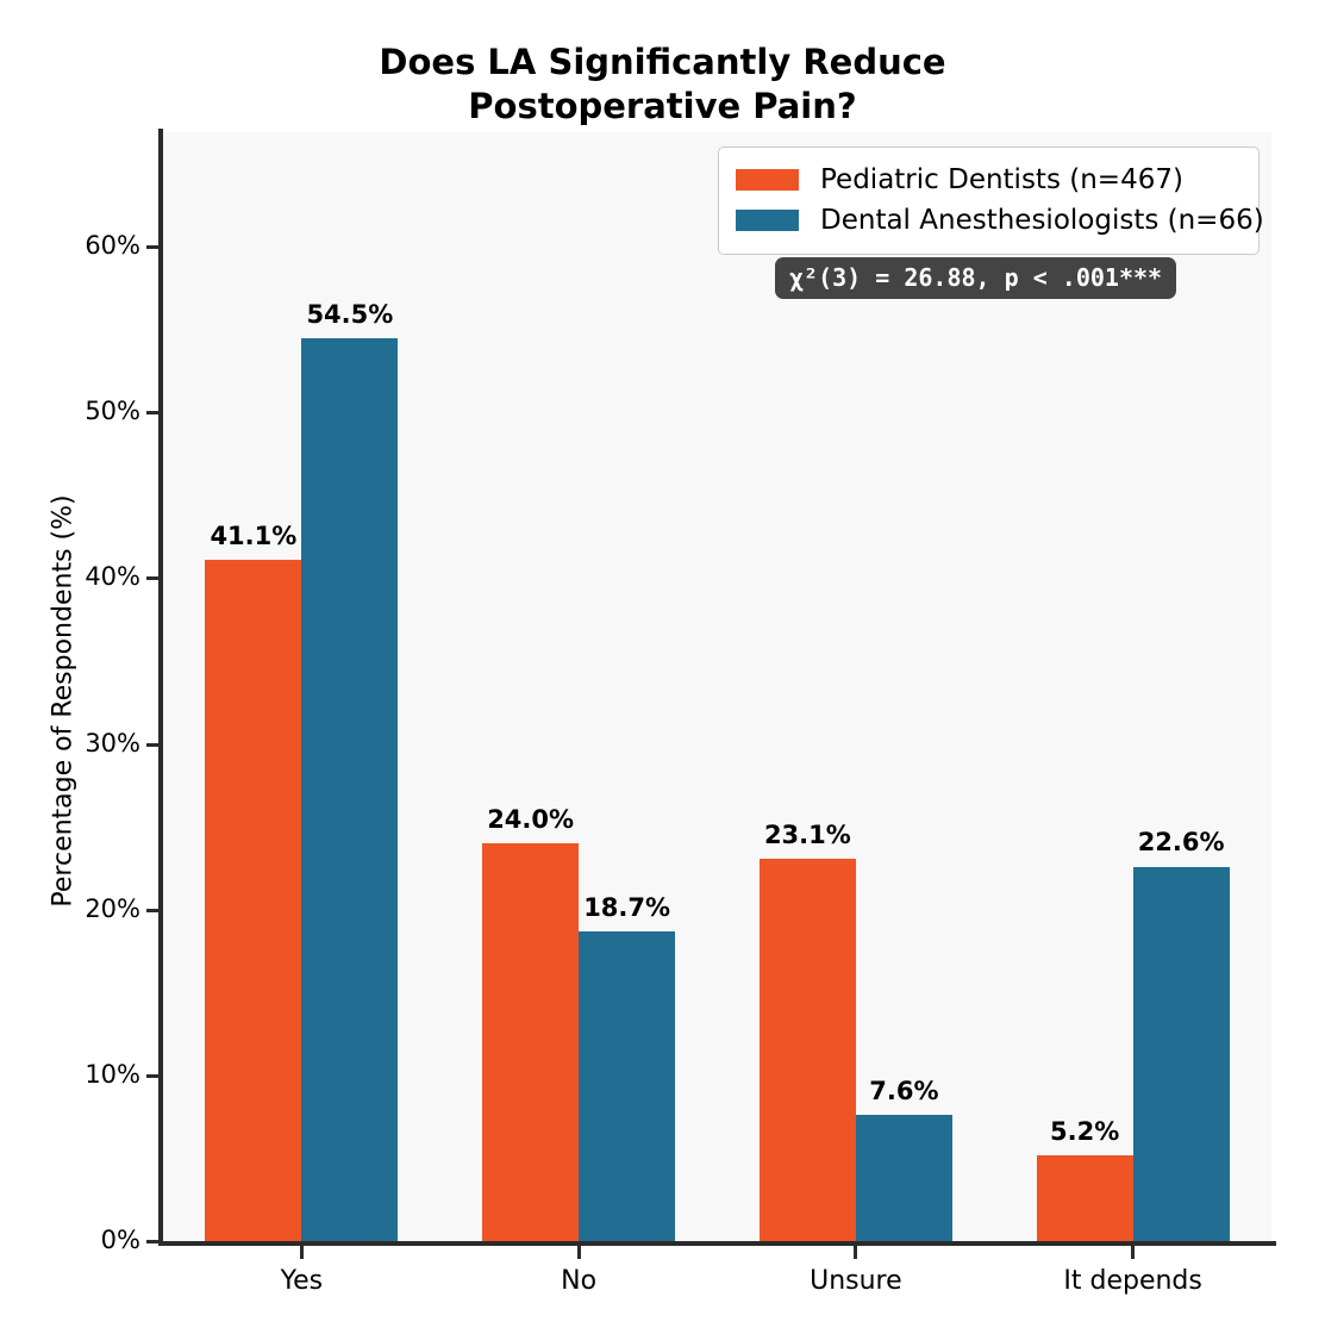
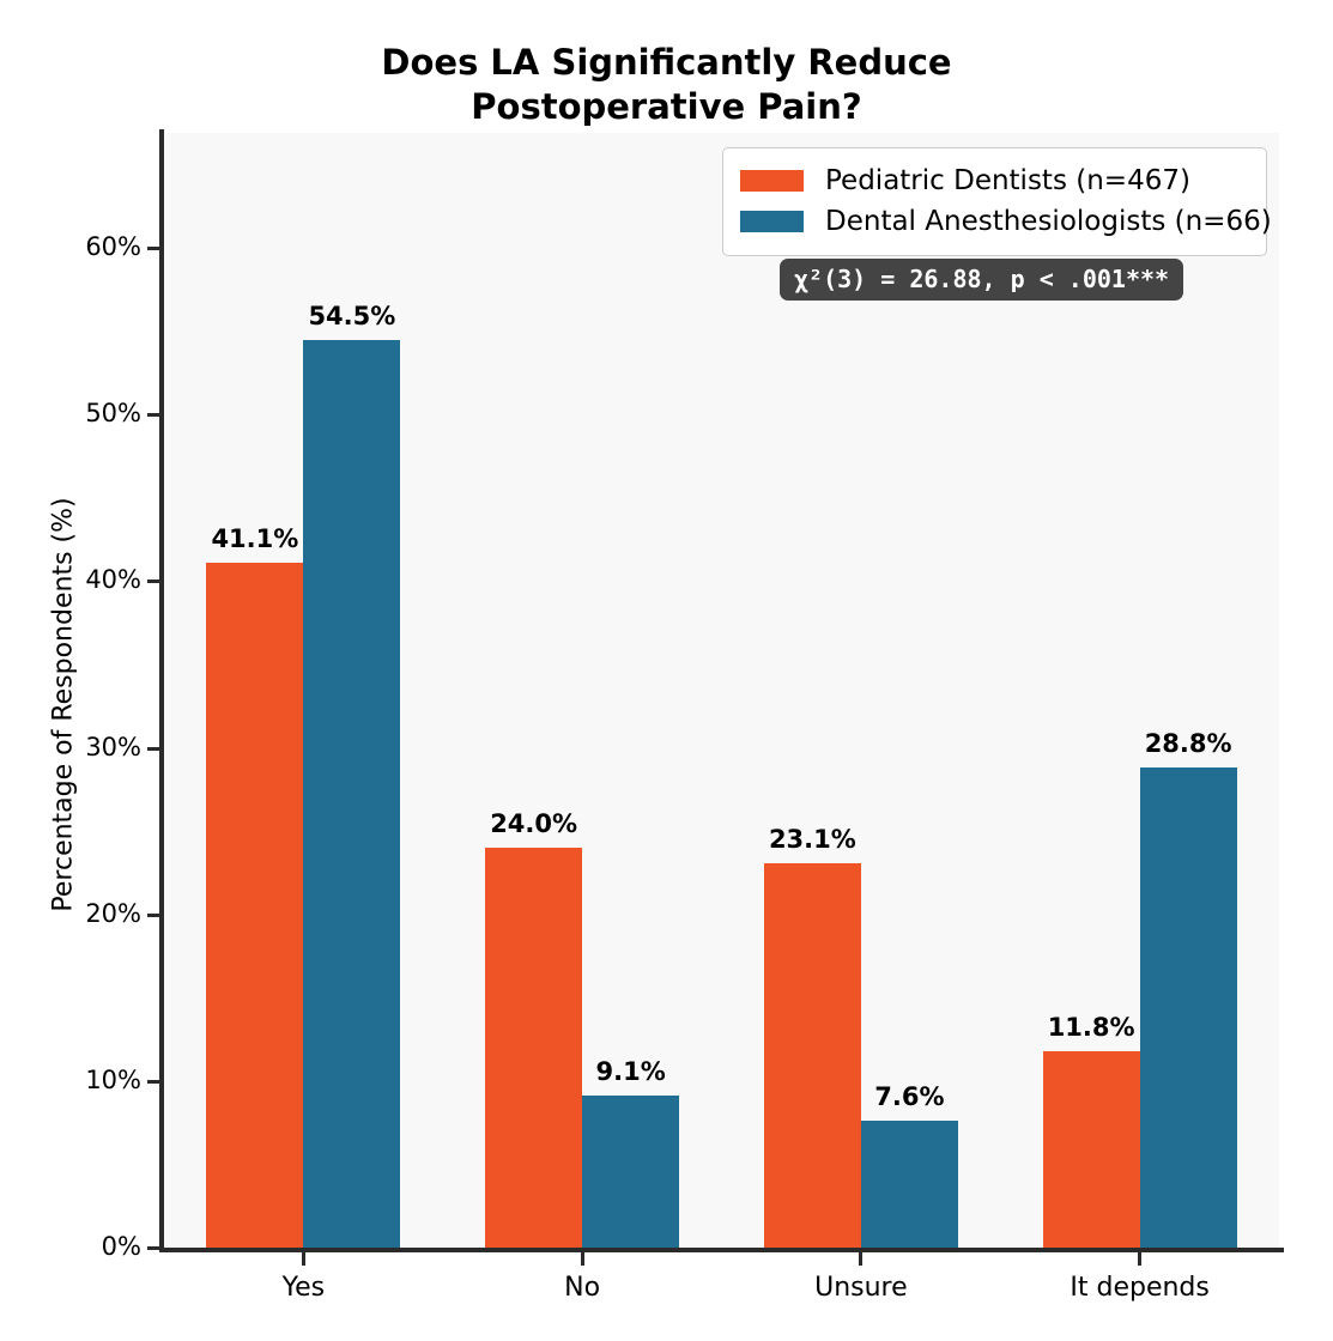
Dental Anesthesiologists (n=66)/No: 18.7% -> 9.1%
Pediatric Dentists (n=467)/It depends: 5.2% -> 11.8%
Dental Anesthesiologists (n=66)/It depends: 22.6% -> 28.8%
